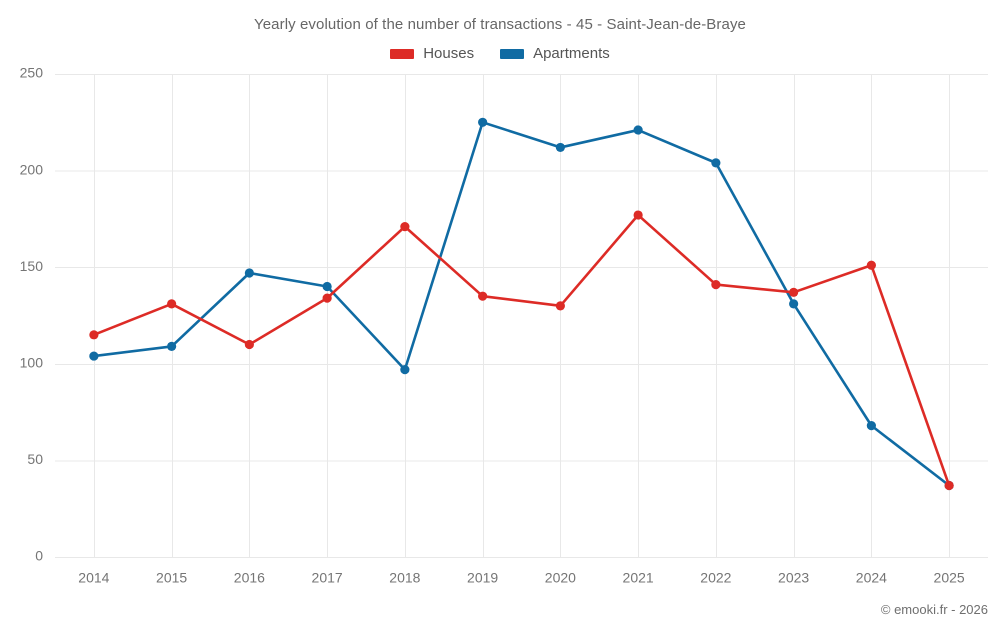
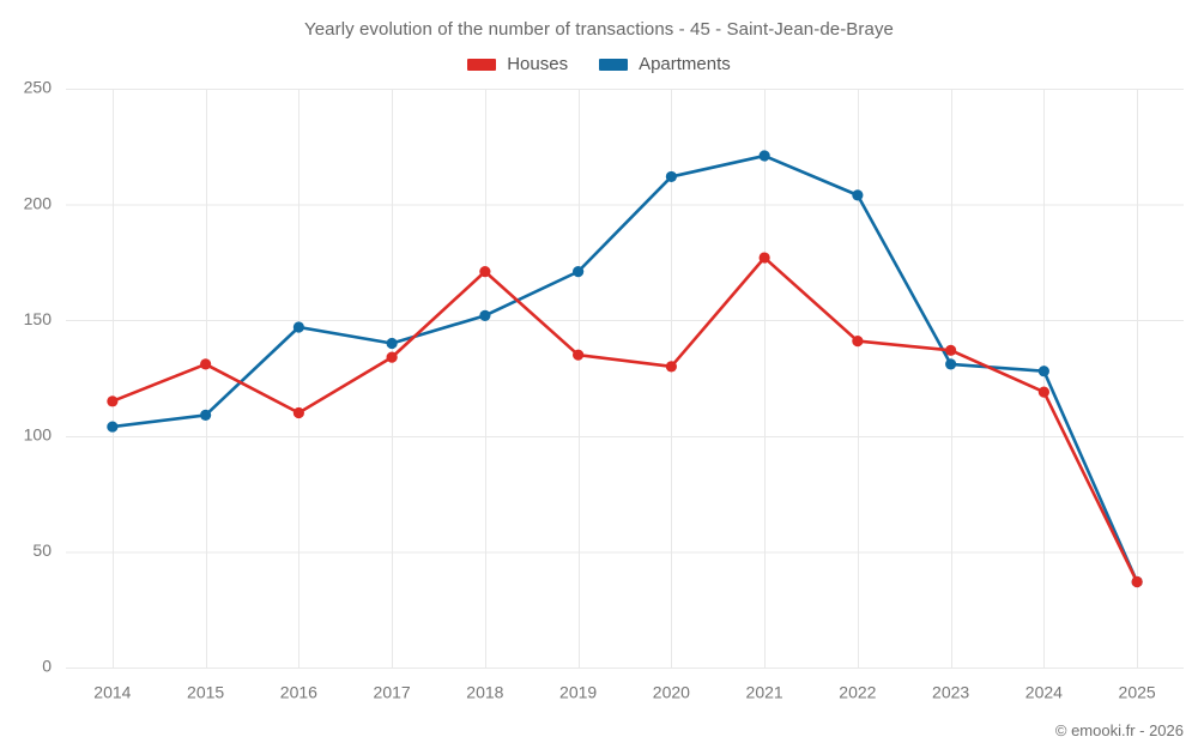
Apartments/2018: 97 -> 152
Apartments/2019: 225 -> 171
Houses/2024: 151 -> 119
Apartments/2024: 68 -> 128
